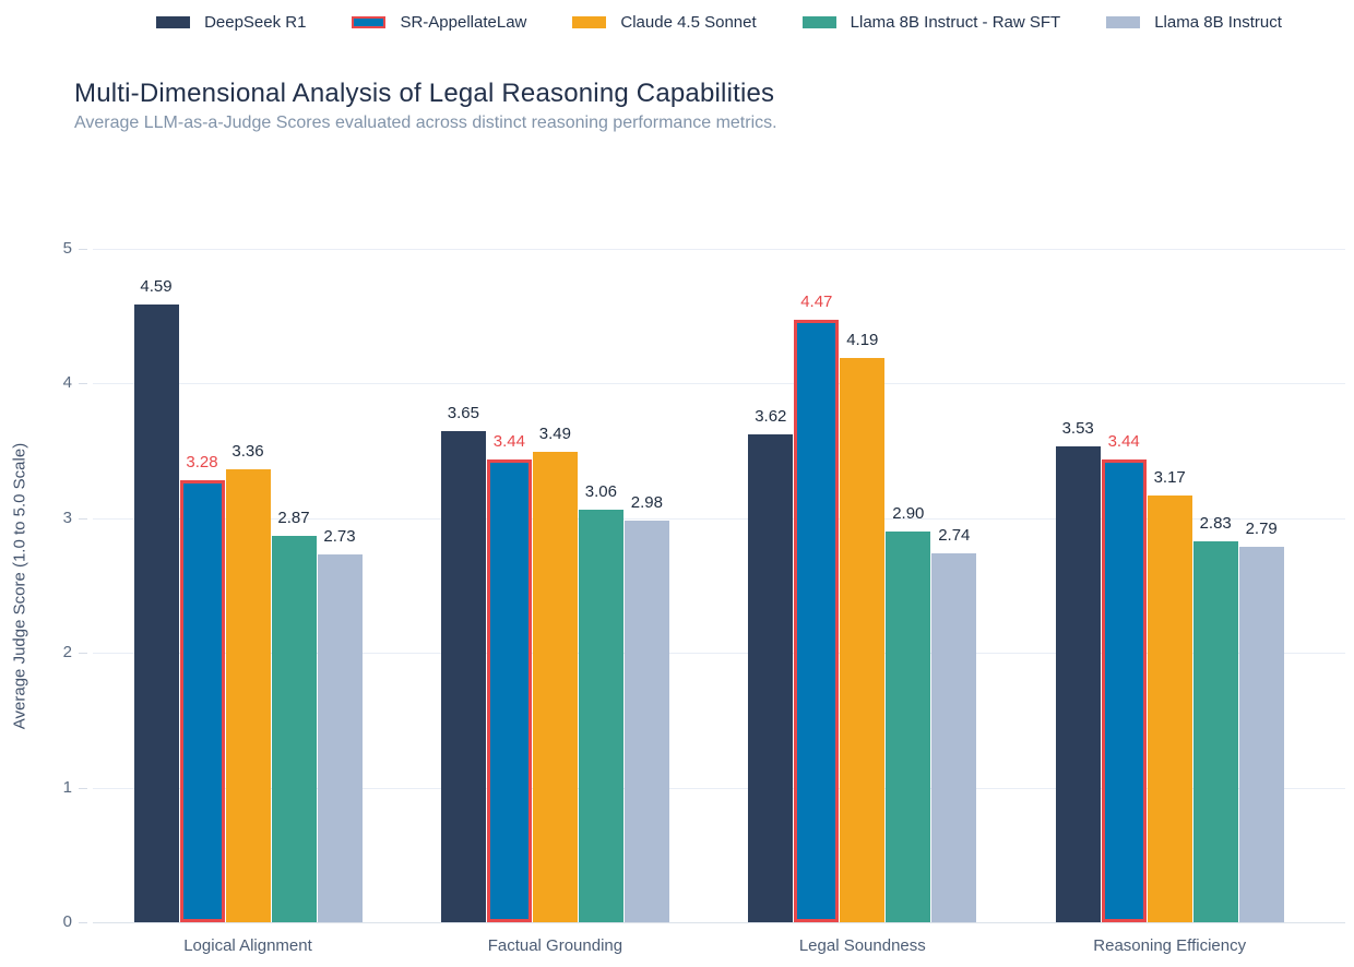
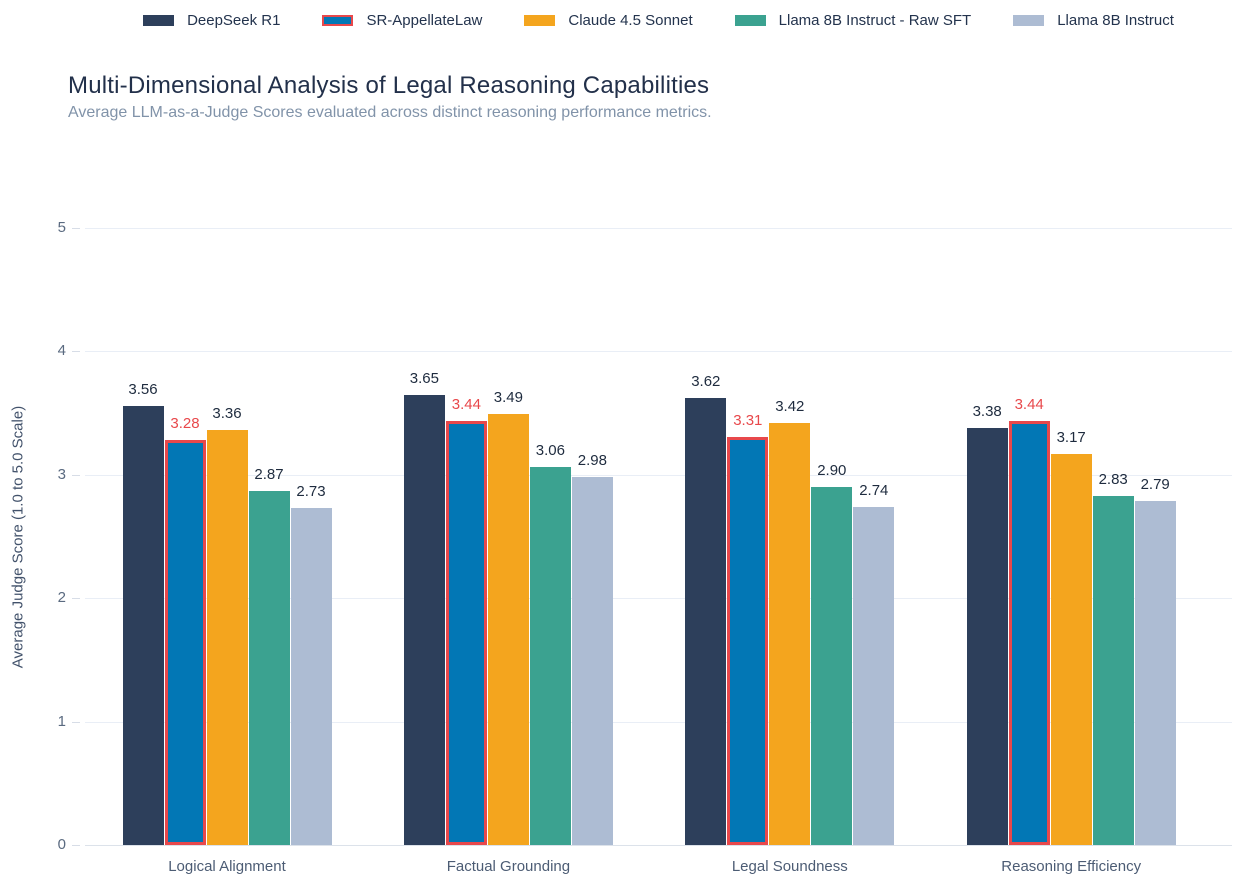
DeepSeek R1/Logical Alignment: 4.59 -> 3.56
SR-AppellateLaw/Legal Soundness: 4.47 -> 3.31
Claude 4.5 Sonnet/Legal Soundness: 4.19 -> 3.42
DeepSeek R1/Reasoning Efficiency: 3.53 -> 3.38
